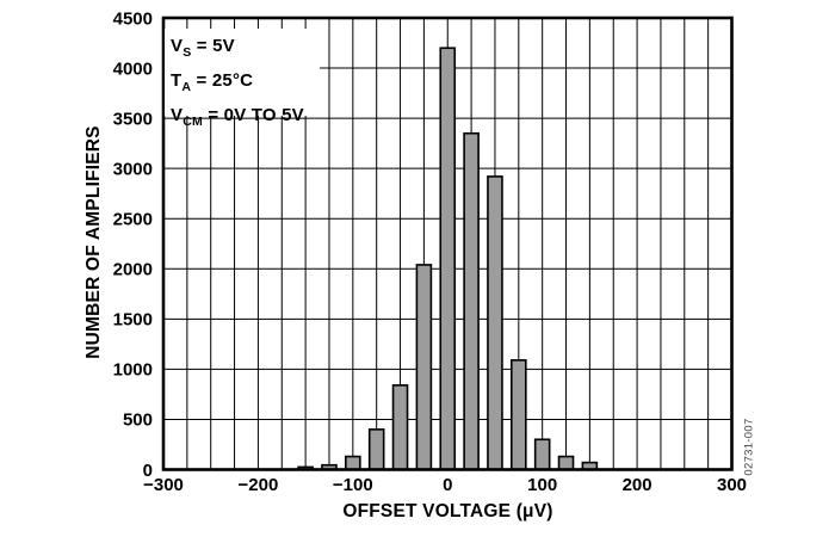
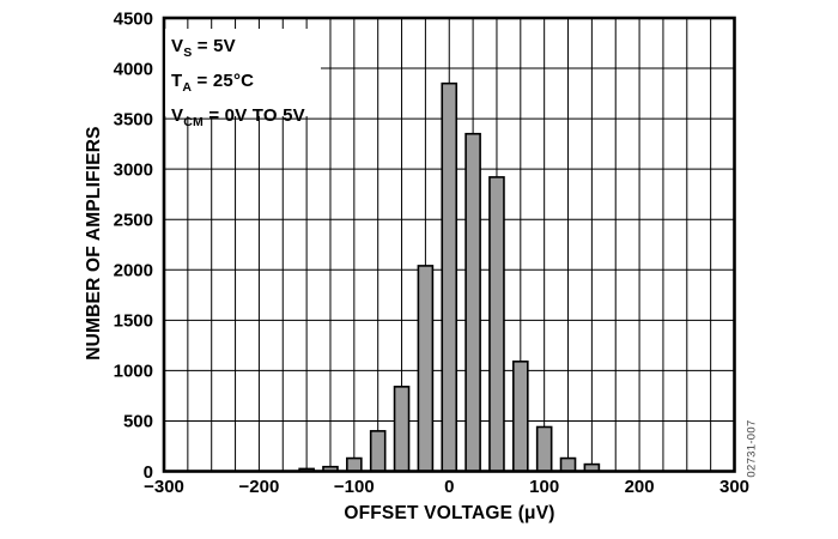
0: 4200 -> 3800
100: 300 -> 400
